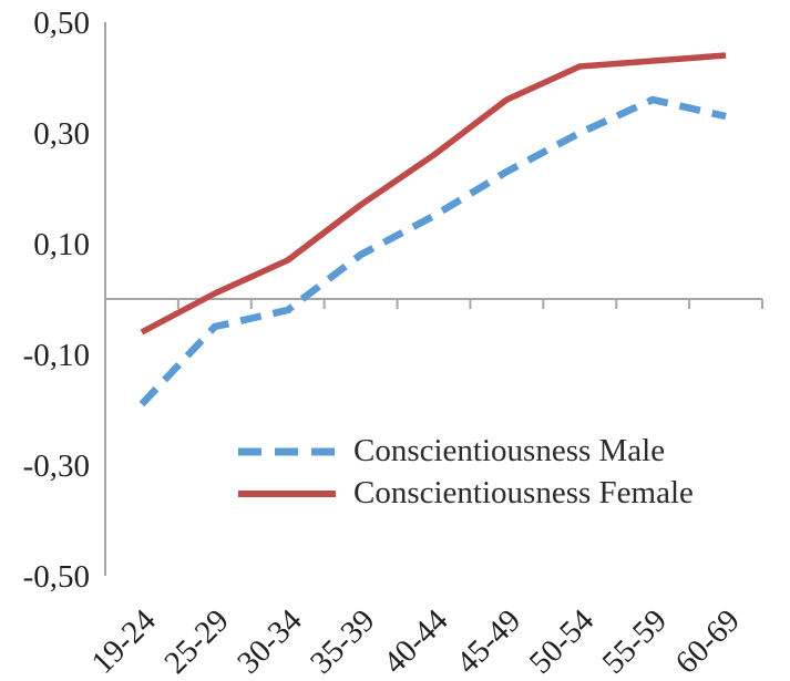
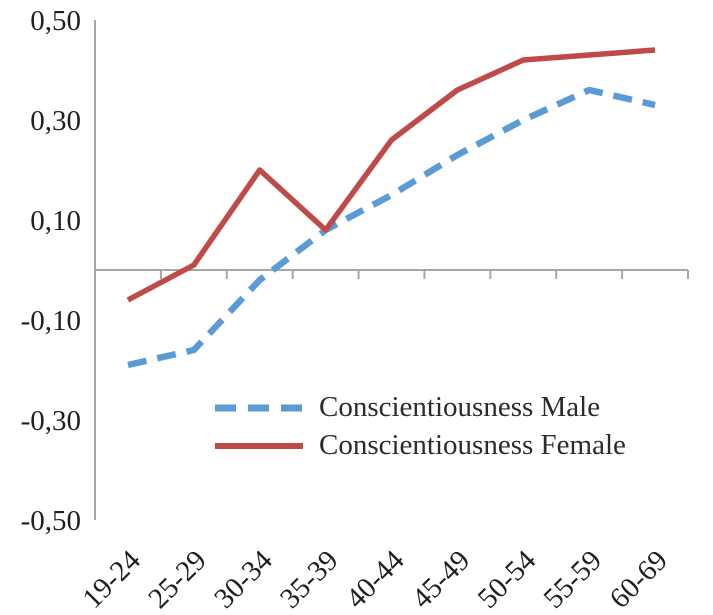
Conscientiousness Male/25-29: -0,05 -> -0,16
Conscientiousness Female/30-34: 0,07 -> 0,20
Conscientiousness Female/35-39: 0,17 -> 0,08
